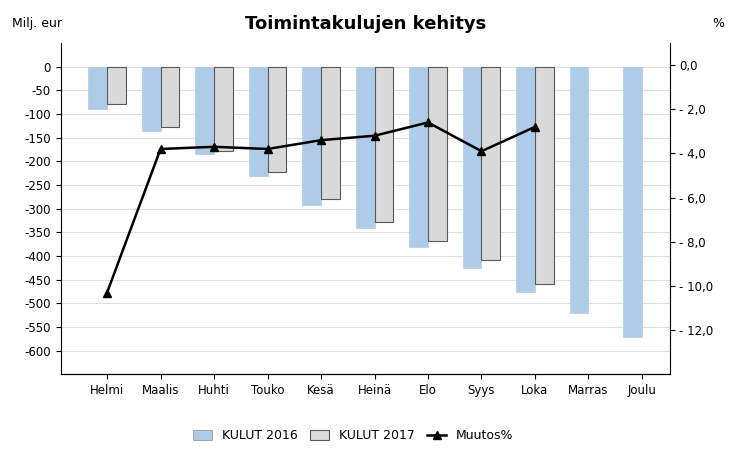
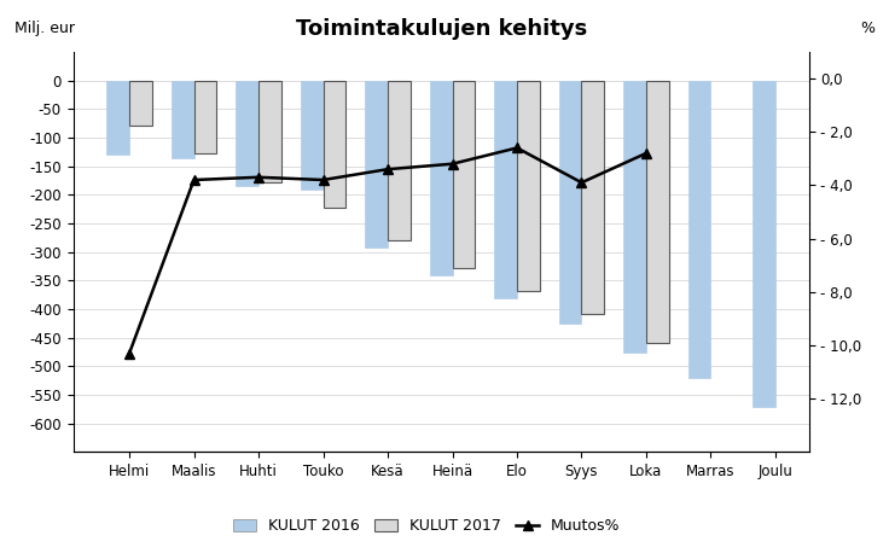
KULUT 2016/Helmi: -90 -> -130
KULUT 2016/Touko: -232 -> -190
